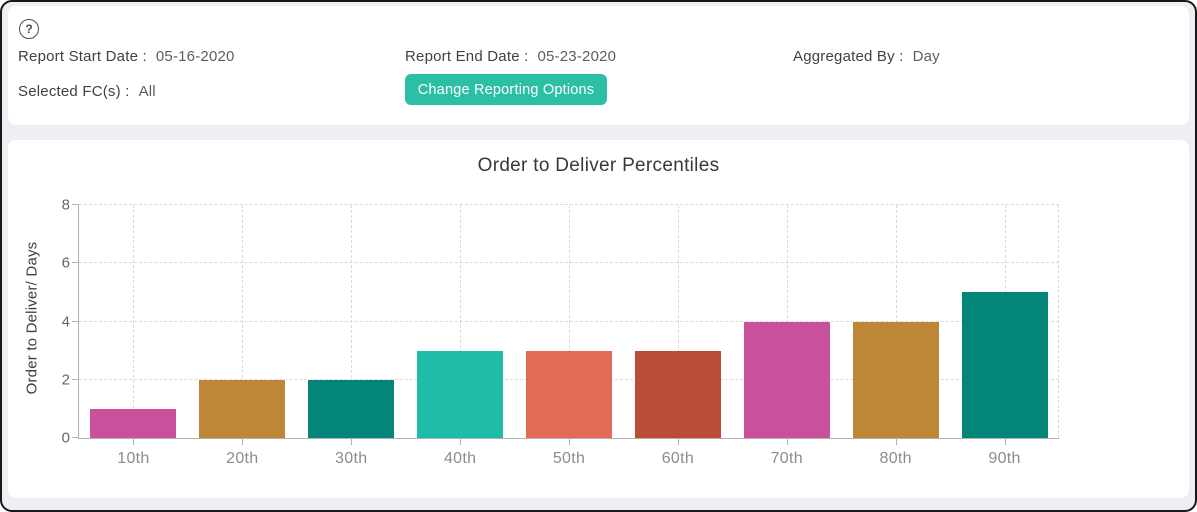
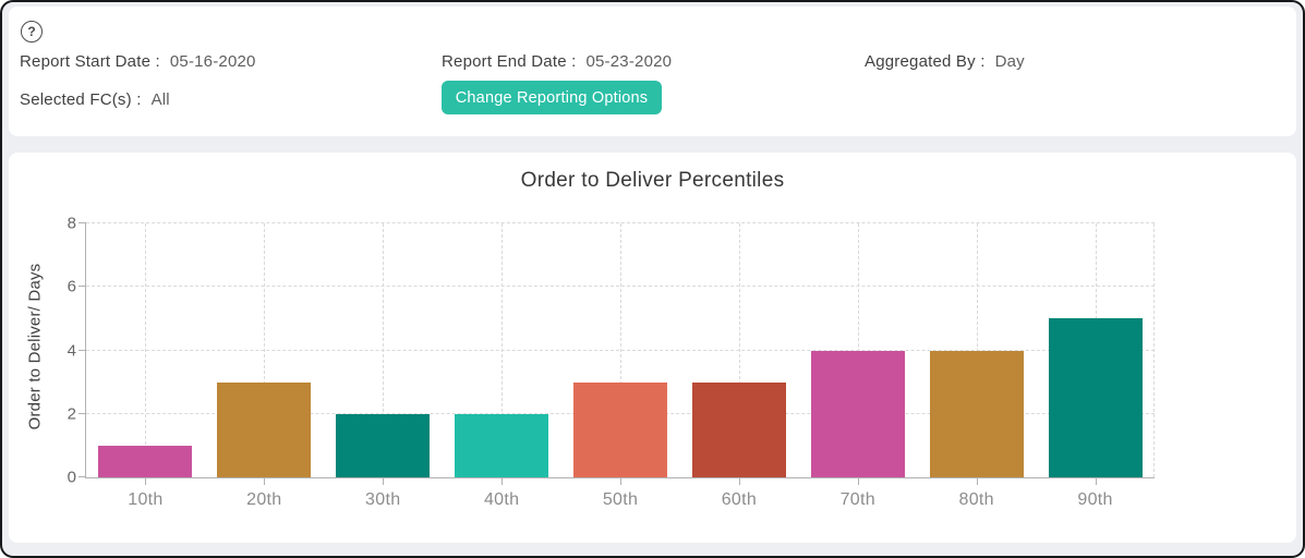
20th: 2 -> 3
40th: 3 -> 2
